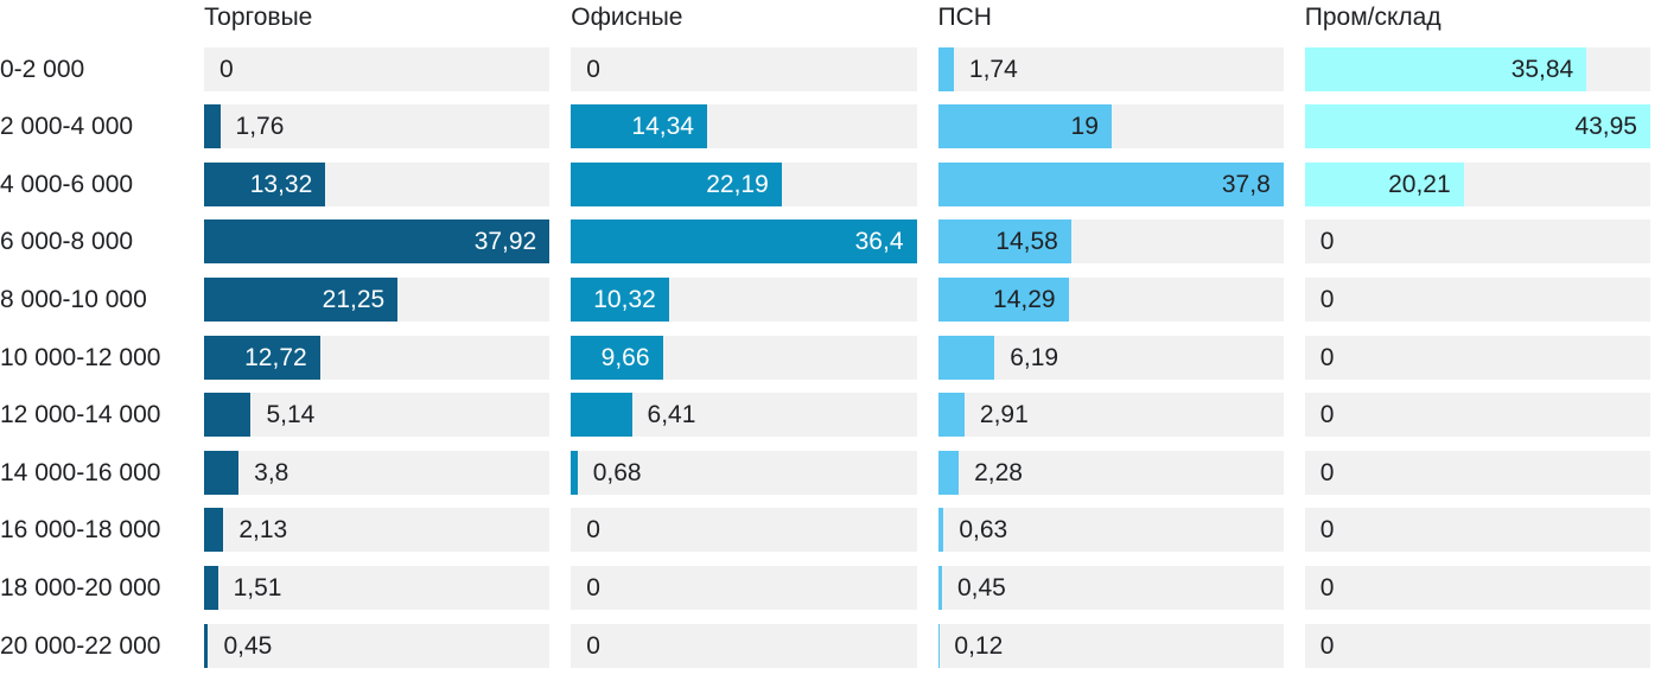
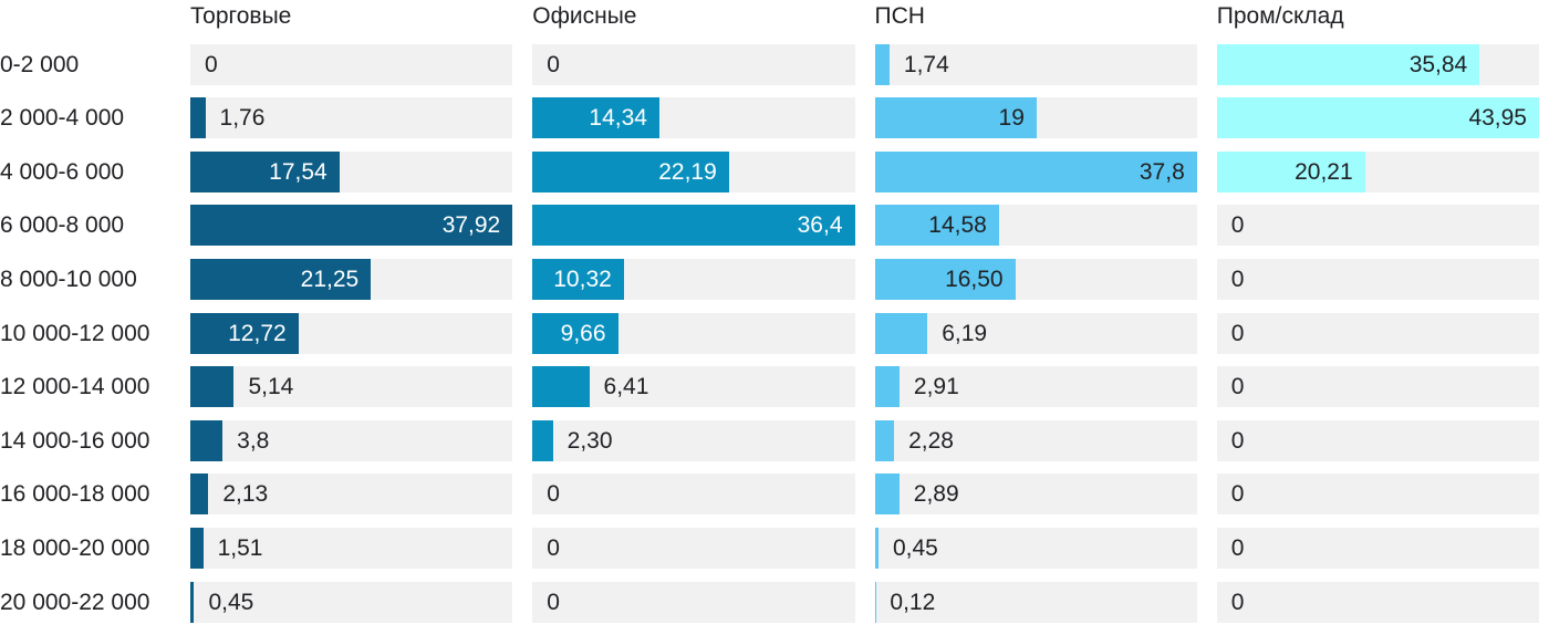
Торговые/4 000-6 000: 13,32 -> 17,54
ПСН/8 000-10 000: 14,29 -> 16,50
Офисные/14 000-16 000: 0,68 -> 2,30
ПСН/16 000-18 000: 0,63 -> 2,89
